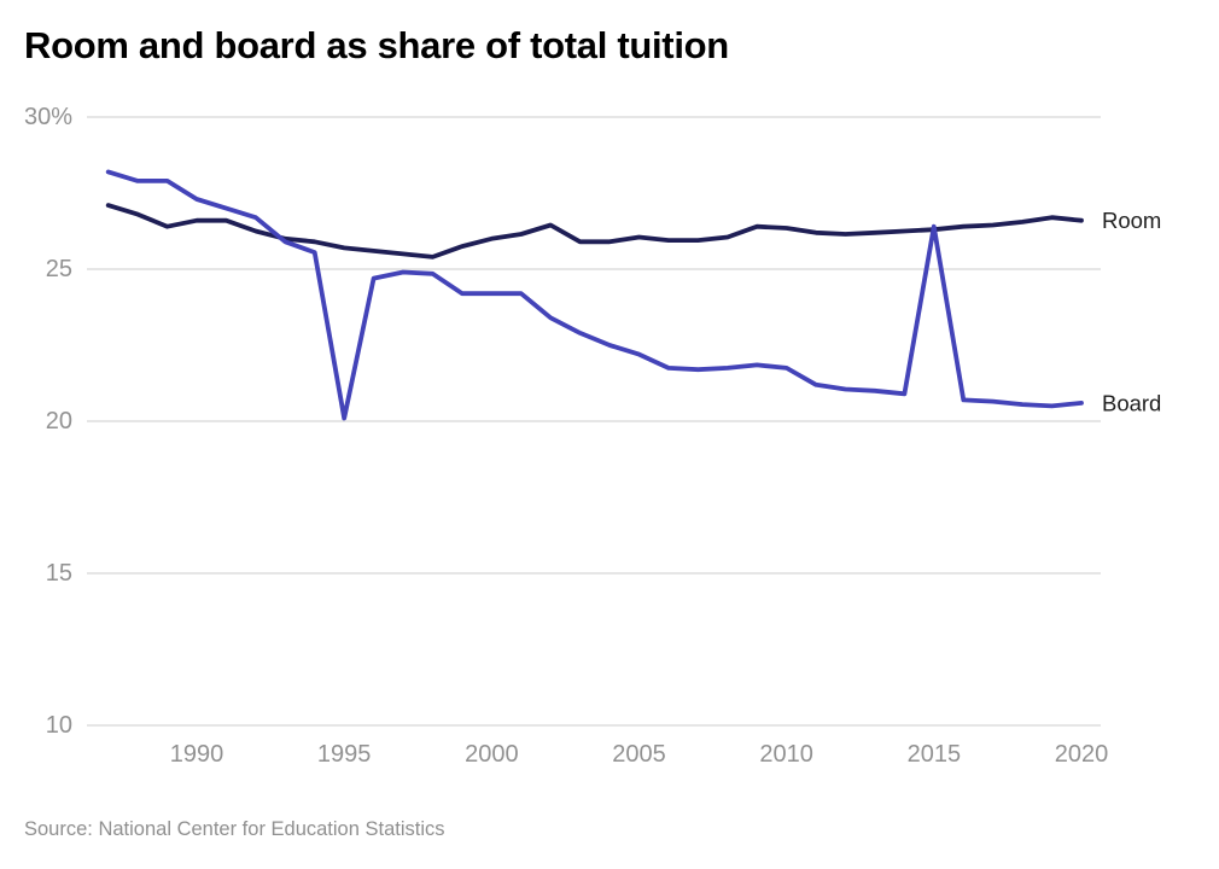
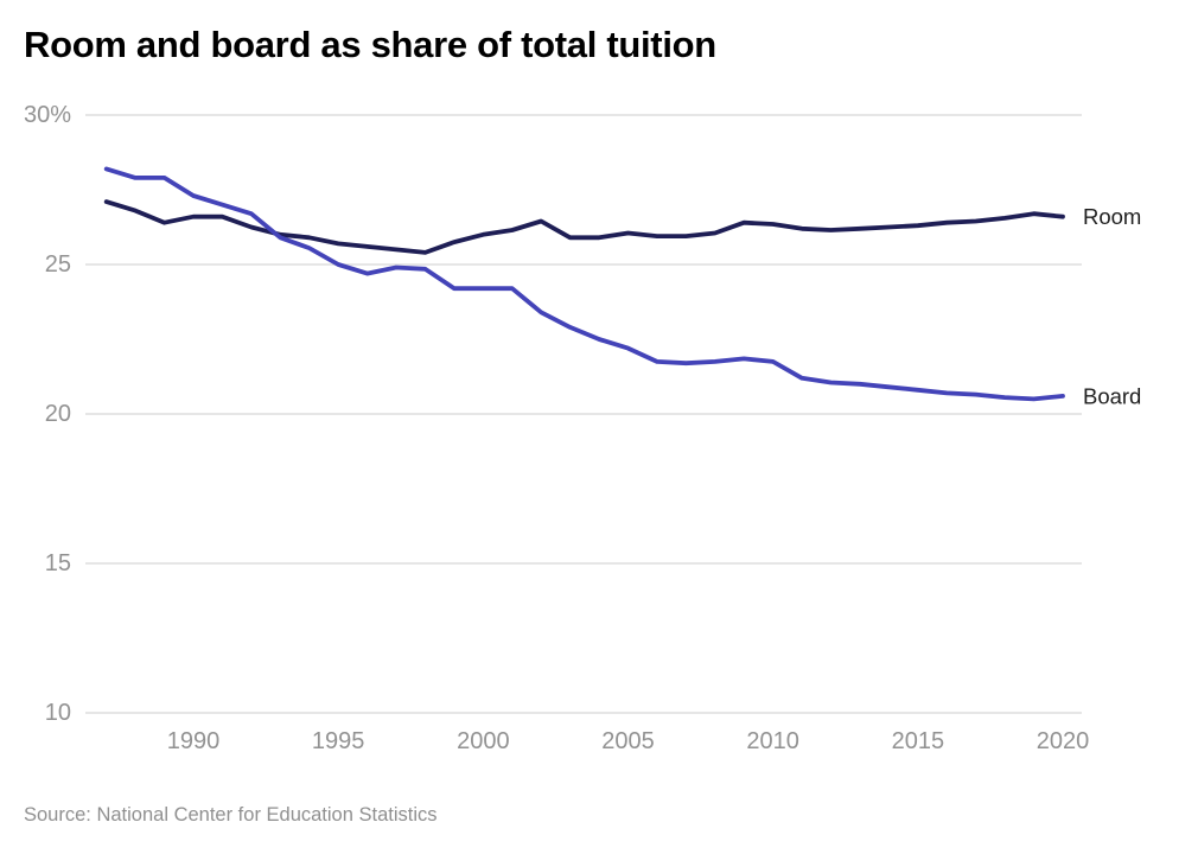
Board/1995: 20.1% -> 25.0%
Board/2015: 26.4% -> 20.8%
